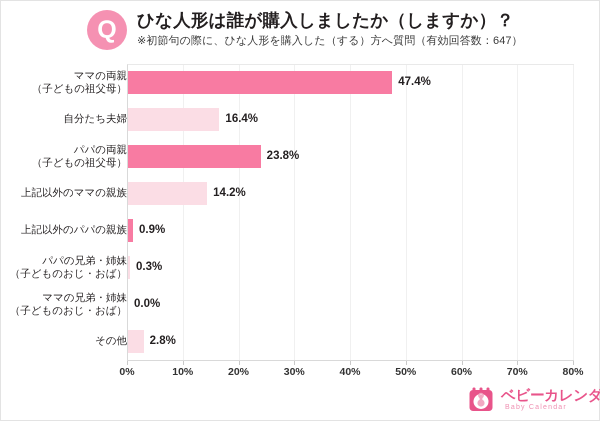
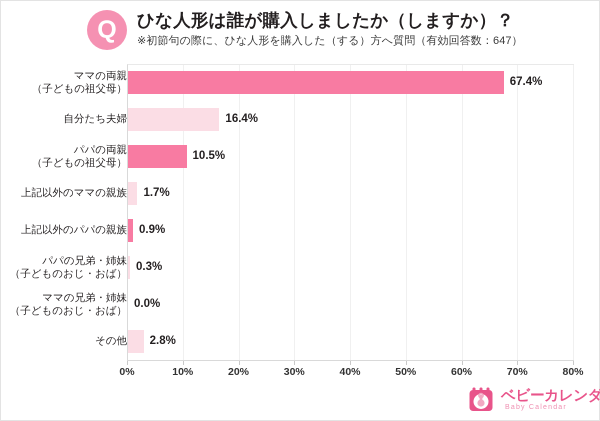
ママの両親 （子どもの祖父母）: 47.4% -> 67.4%
パパの両親 （子どもの祖父母）: 23.8% -> 10.5%
上記以外のママの親族: 14.2% -> 1.7%
